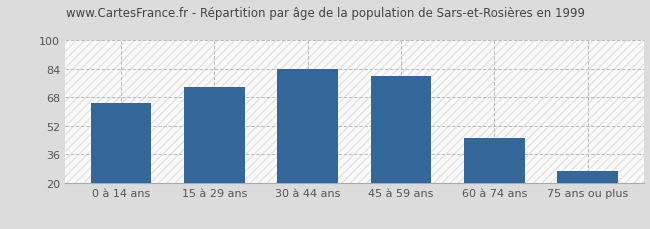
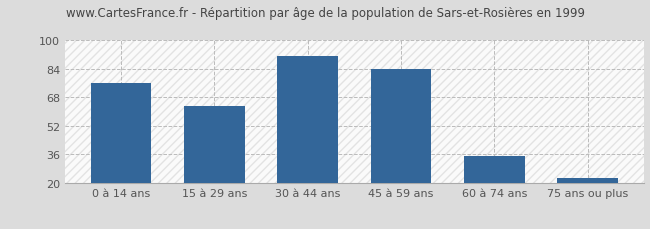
0 à 14 ans: 65 -> 76
15 à 29 ans: 74 -> 63
30 à 44 ans: 84 -> 91
45 à 59 ans: 80 -> 84
60 à 74 ans: 45 -> 35
75 ans ou plus: 27 -> 23
